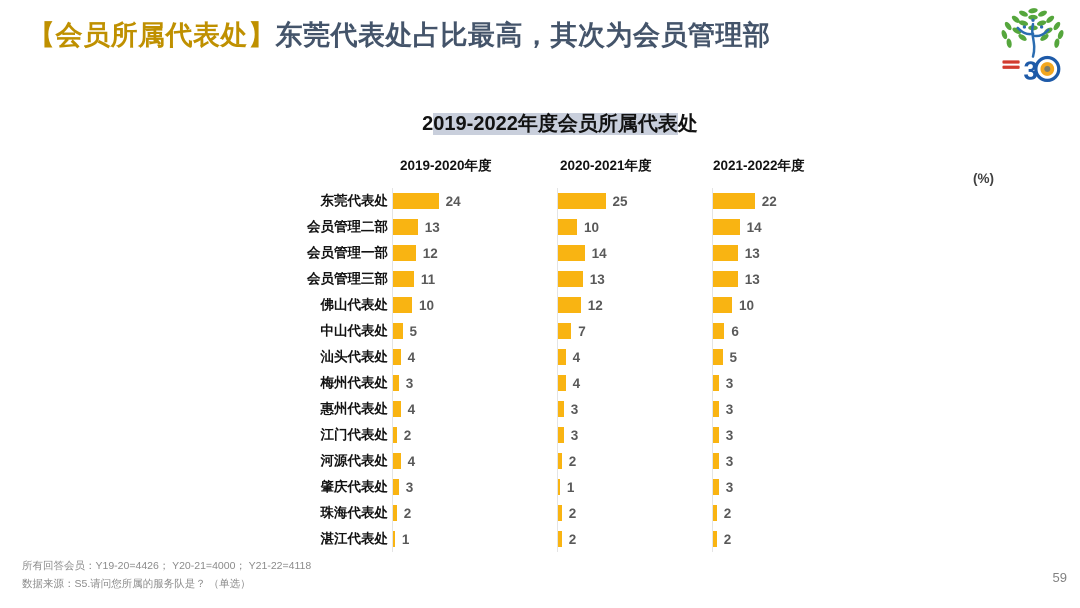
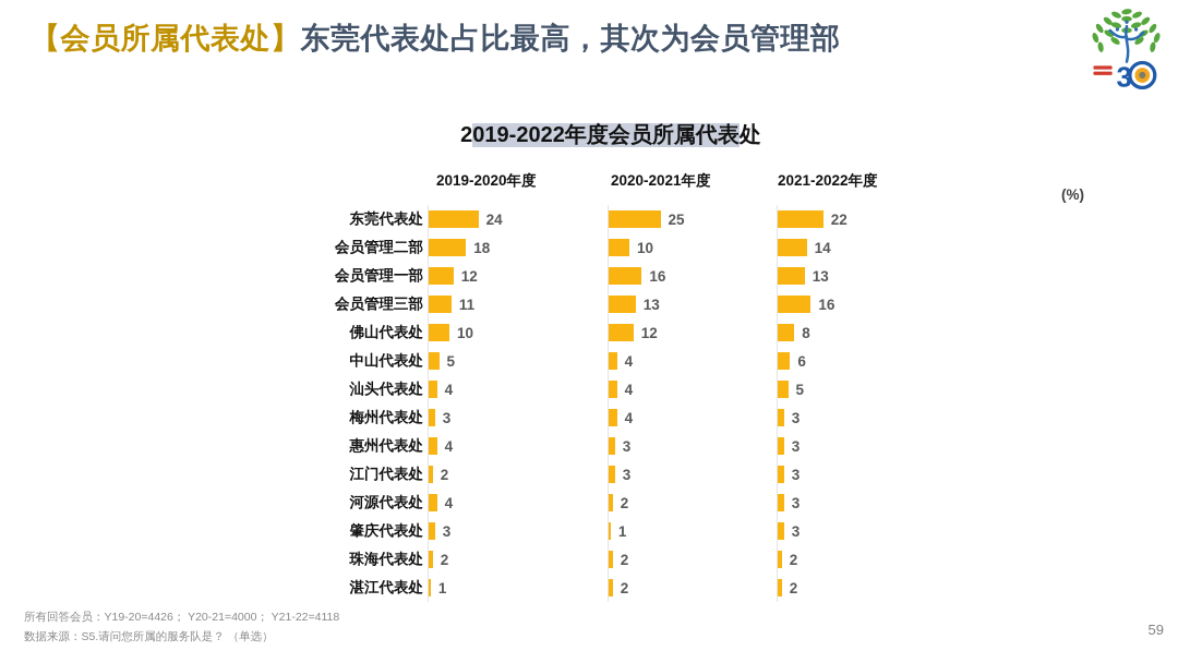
2019-2020年度/会员管理二部: 13 -> 18
2020-2021年度/会员管理一部: 14 -> 16
2021-2022年度/会员管理三部: 13 -> 16
2021-2022年度/佛山代表处: 10 -> 8
2020-2021年度/中山代表处: 7 -> 4
